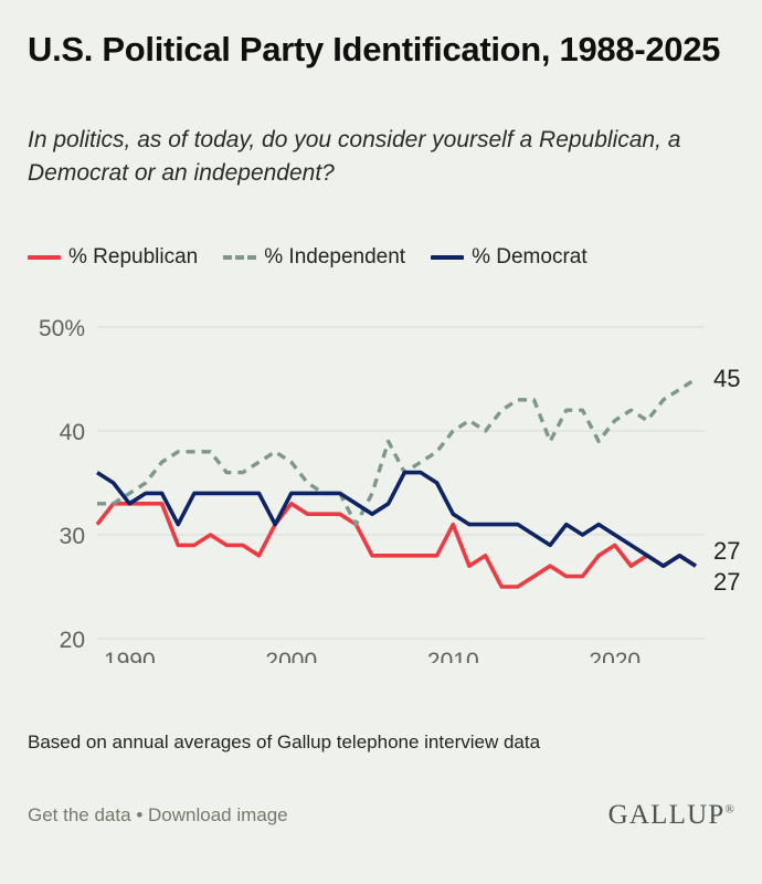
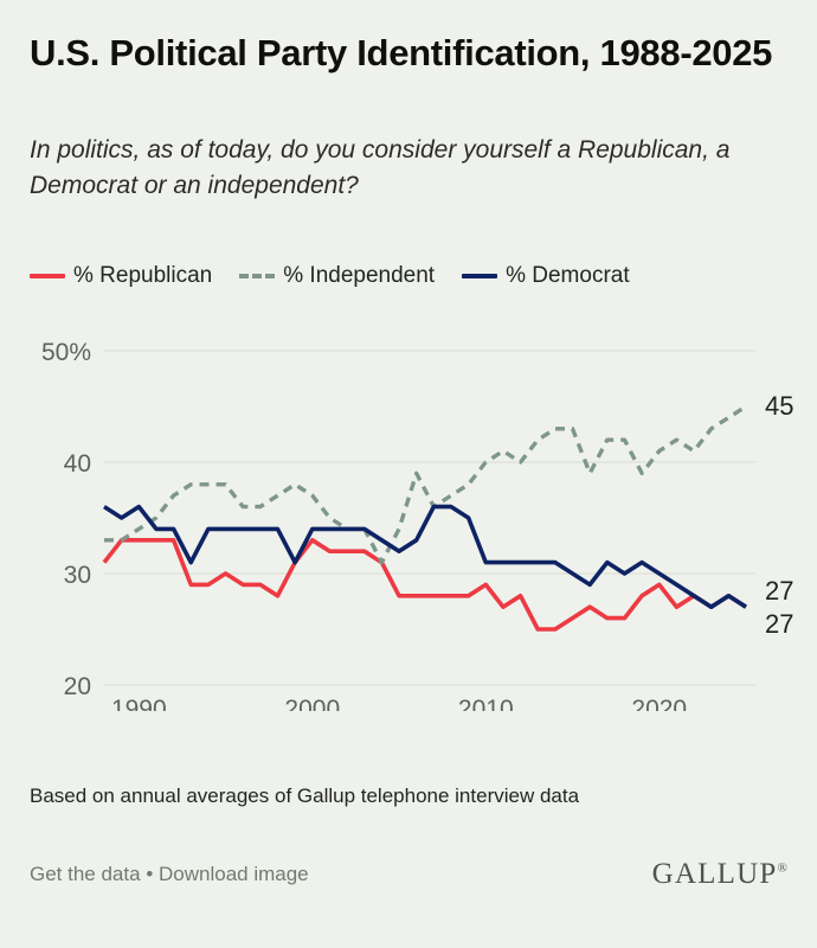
% Democrat/1990: 33% -> 36%
% Republican/2010: 31% -> 29%
% Democrat/2010: 32% -> 31%
